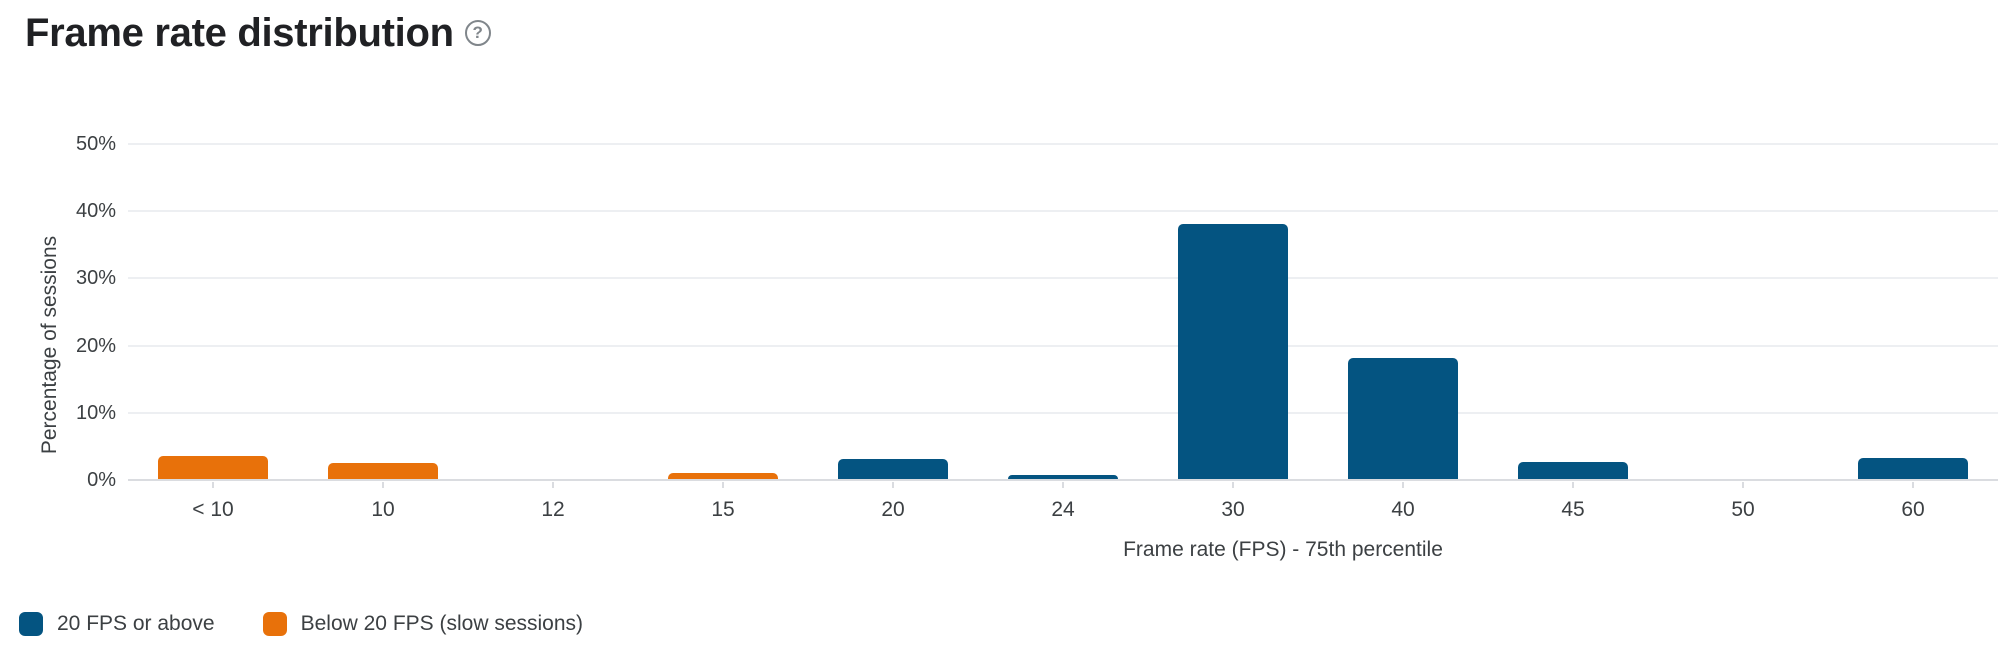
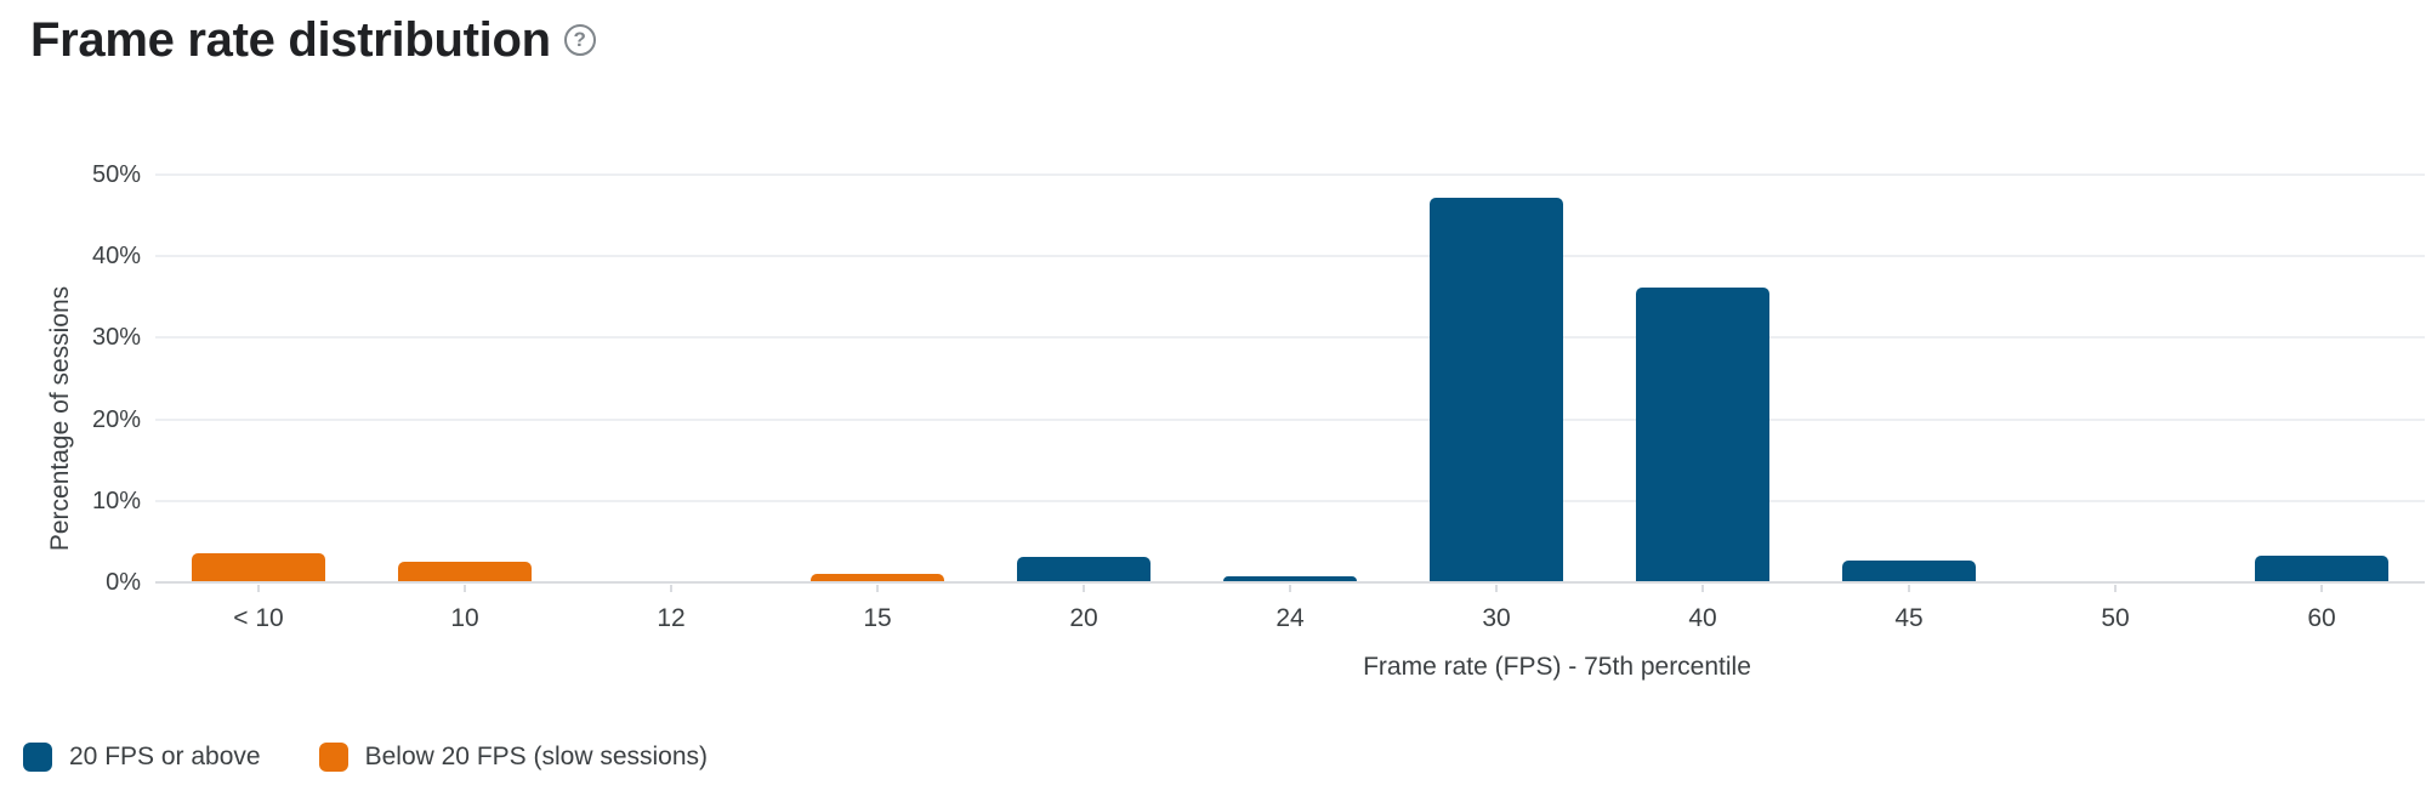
20 FPS or above/30: 38% -> 47%
20 FPS or above/40: 18% -> 36%
